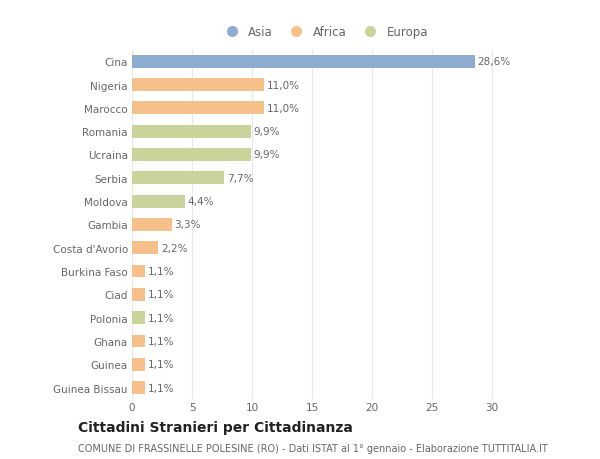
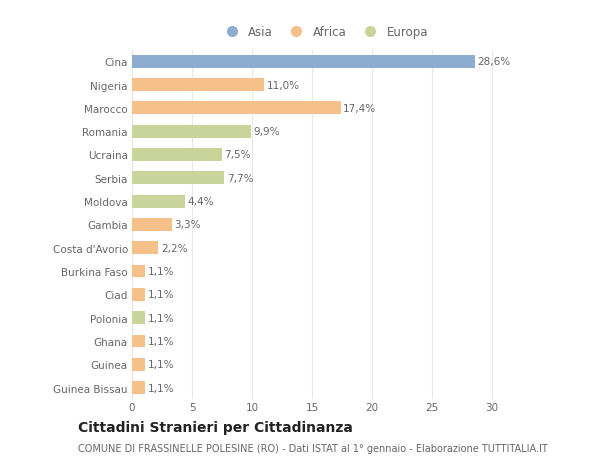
Marocco: 11,0% -> 17,4%
Ucraina: 9,9% -> 7,5%
